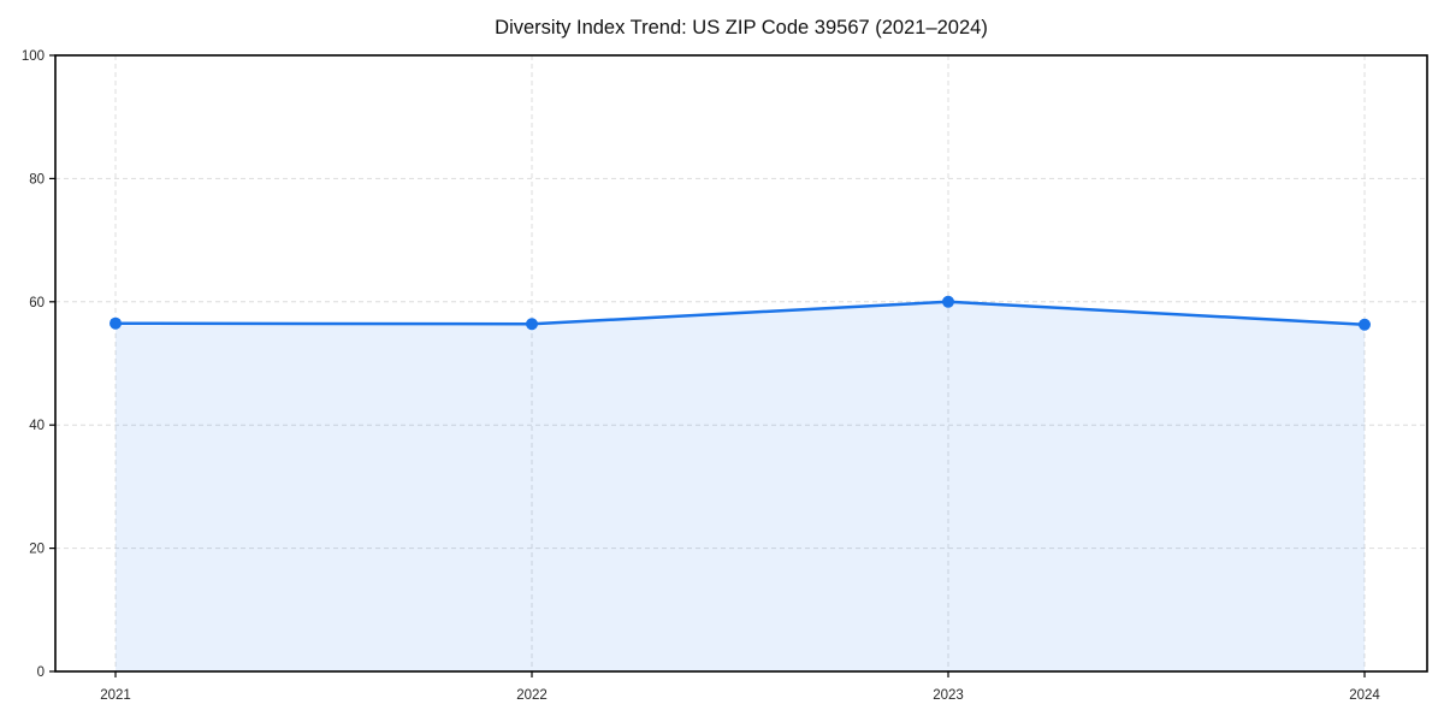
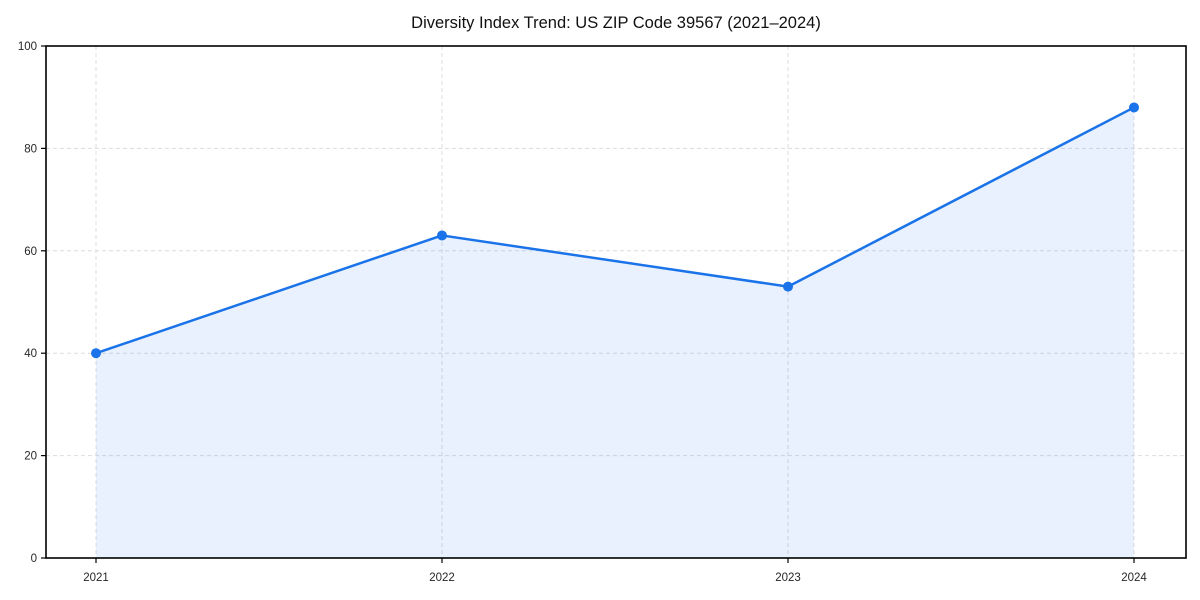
2021: 56 -> 40
2022: 56 -> 63
2023: 60 -> 53
2024: 56 -> 88
